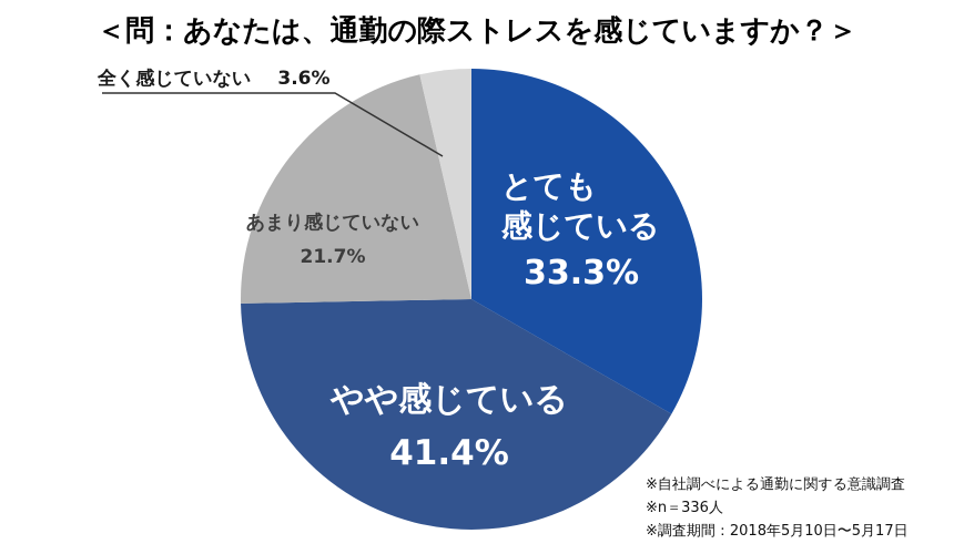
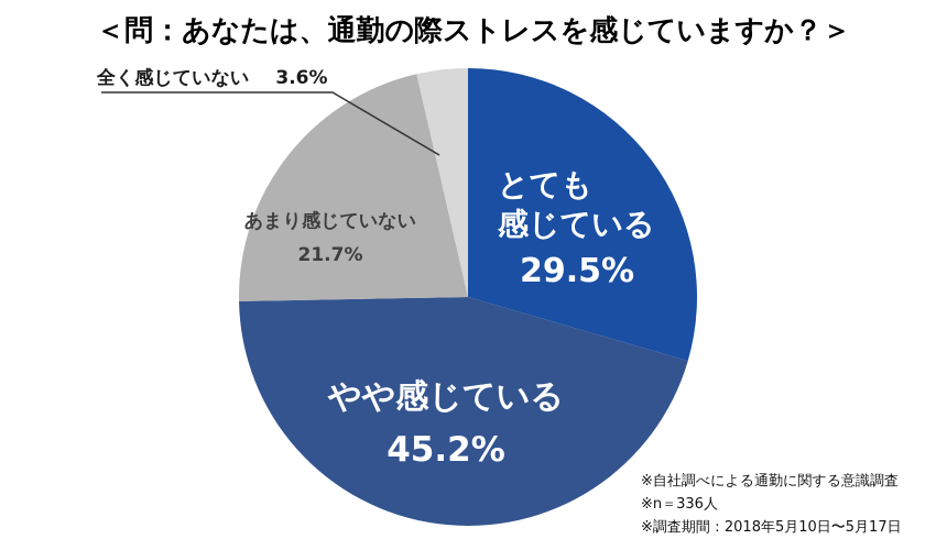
とても感じている: 33.3% -> 29.5%
やや感じている: 41.4% -> 45.2%
